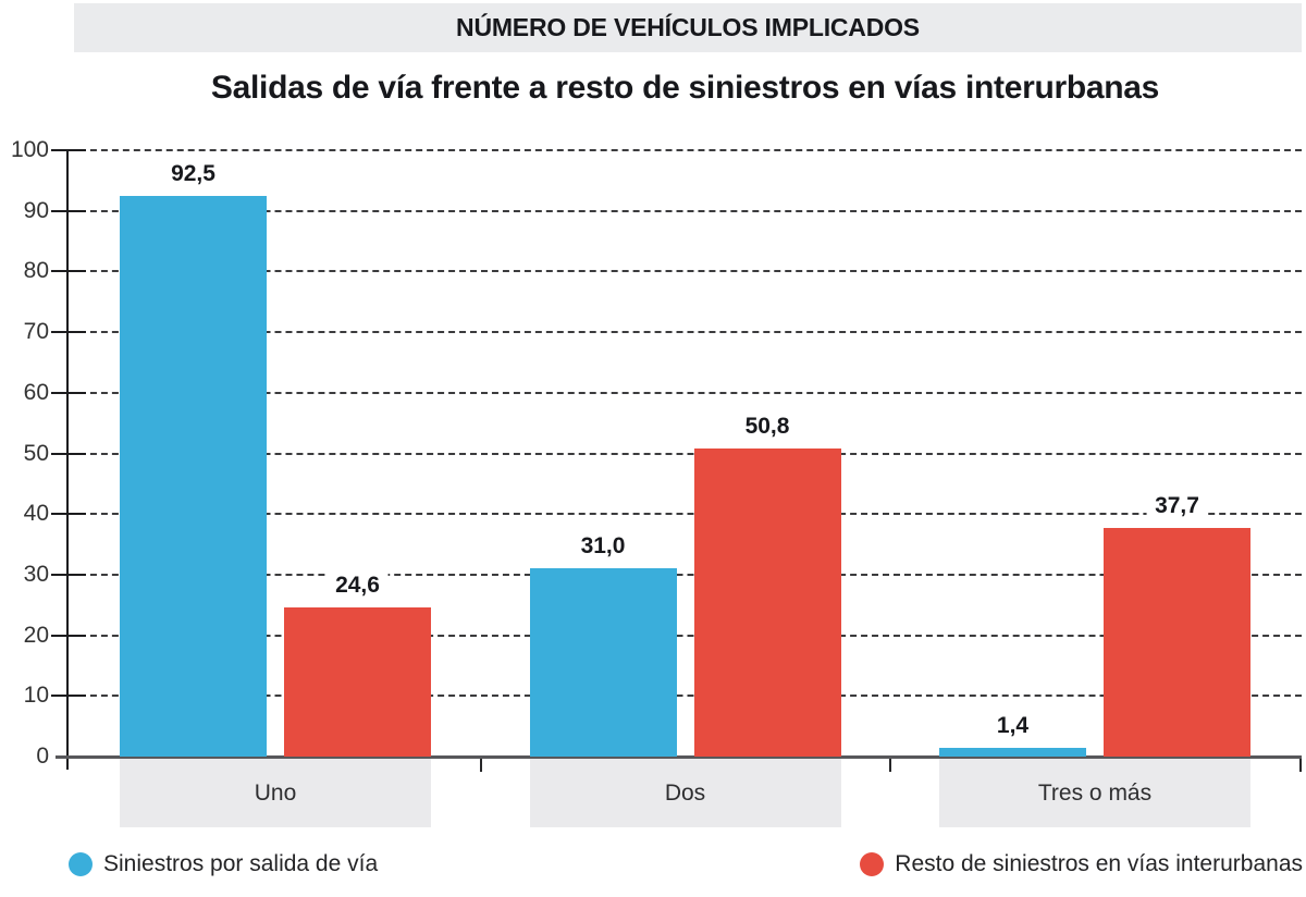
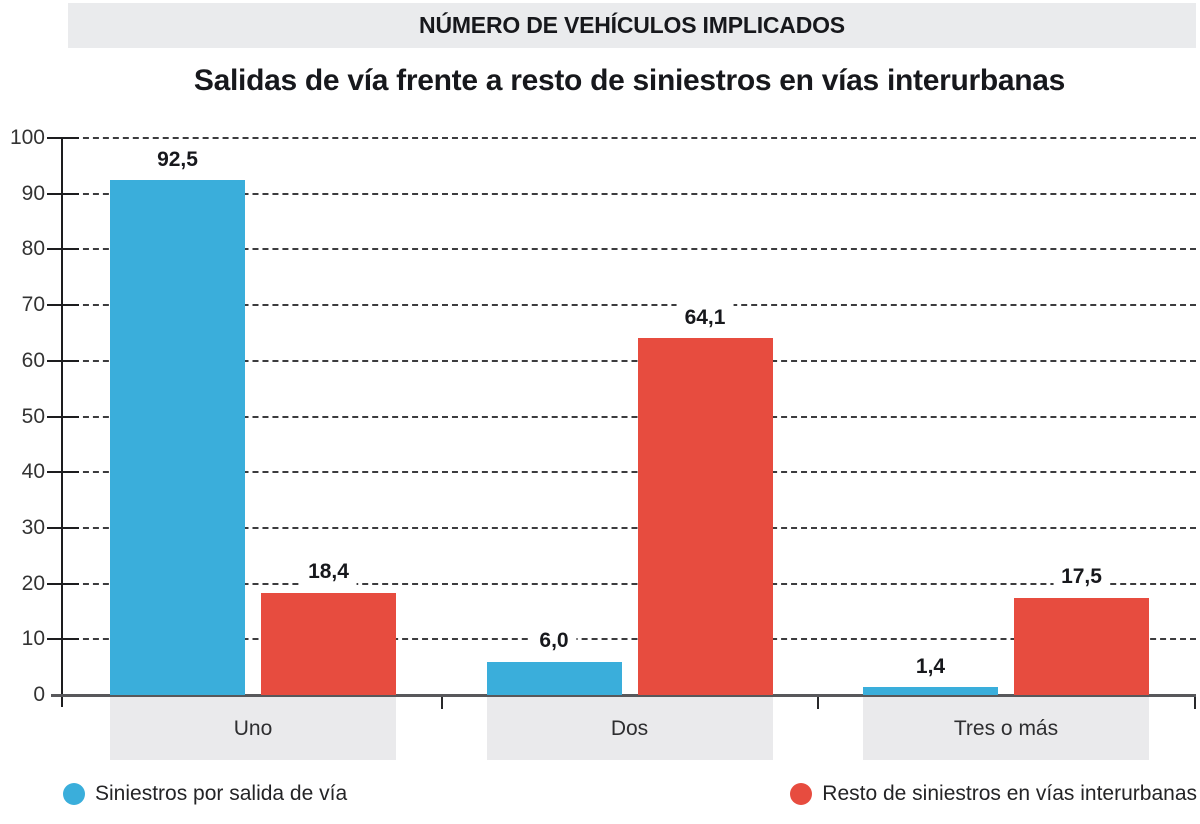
Resto de siniestros en vías interurbanas/Uno: 24,6 -> 18,4
Siniestros por salida de vía/Dos: 31,0 -> 6,0
Resto de siniestros en vías interurbanas/Dos: 50,8 -> 64,1
Resto de siniestros en vías interurbanas/Tres o más: 37,7 -> 17,5
